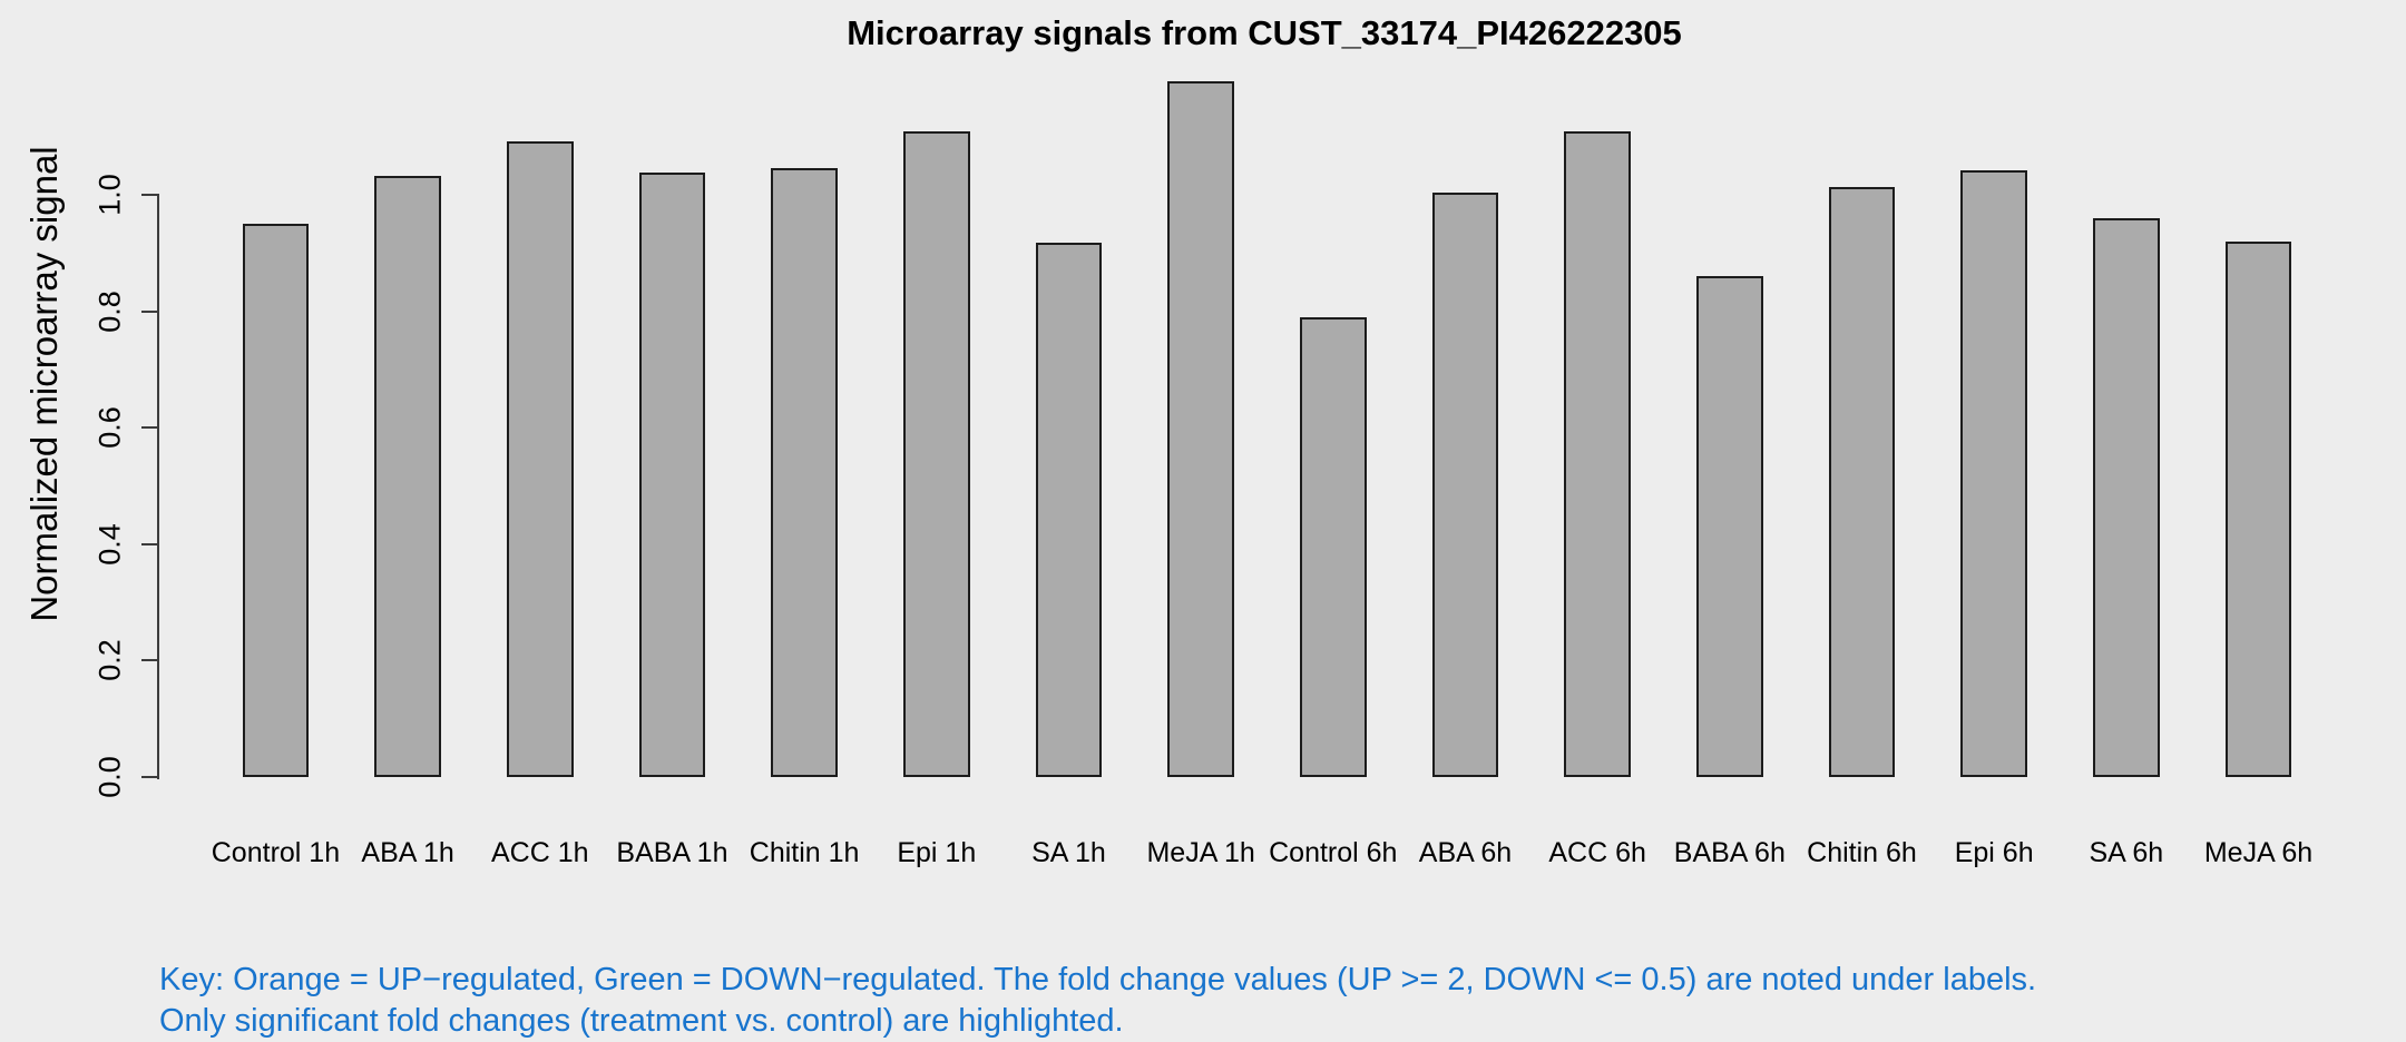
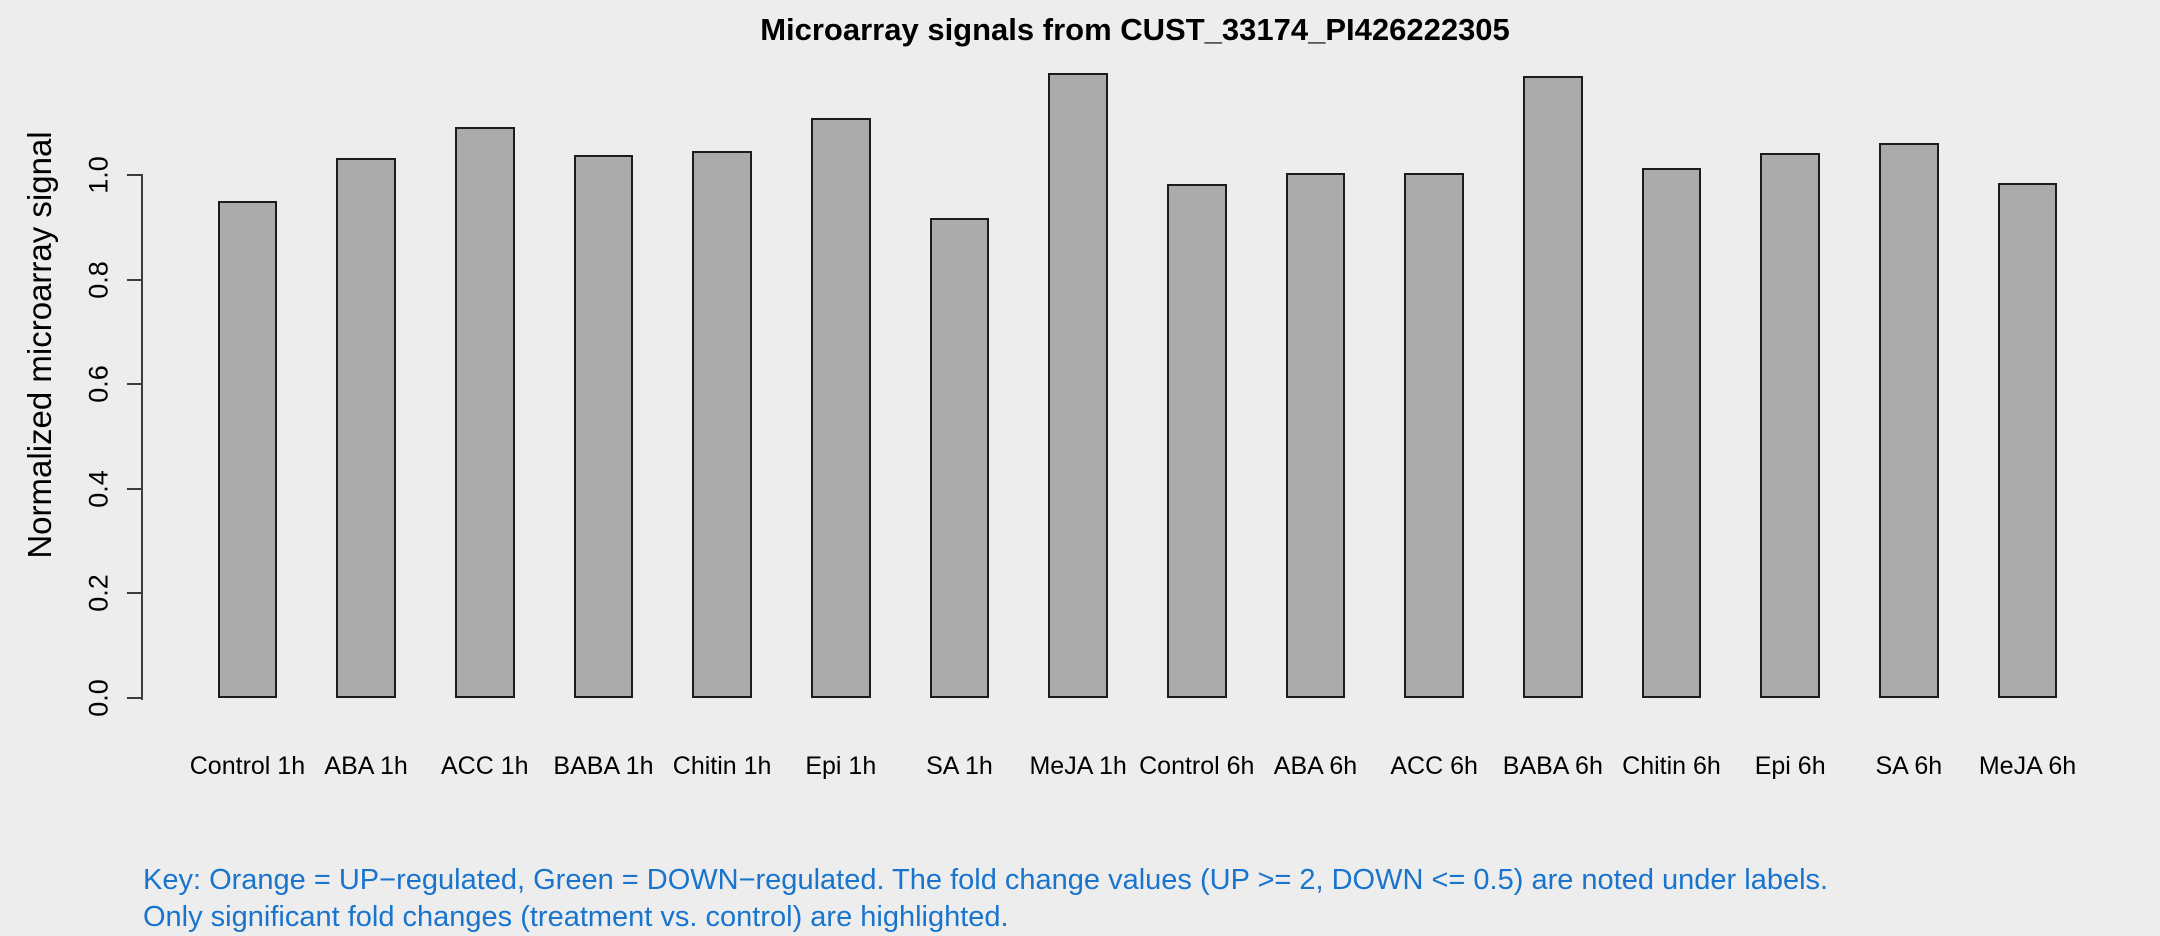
Control 6h: 0.79 -> 0.98
ACC 6h: 1.11 -> 1.00
BABA 6h: 0.86 -> 1.19
SA 6h: 0.96 -> 1.06
MeJA 6h: 0.92 -> 0.98
